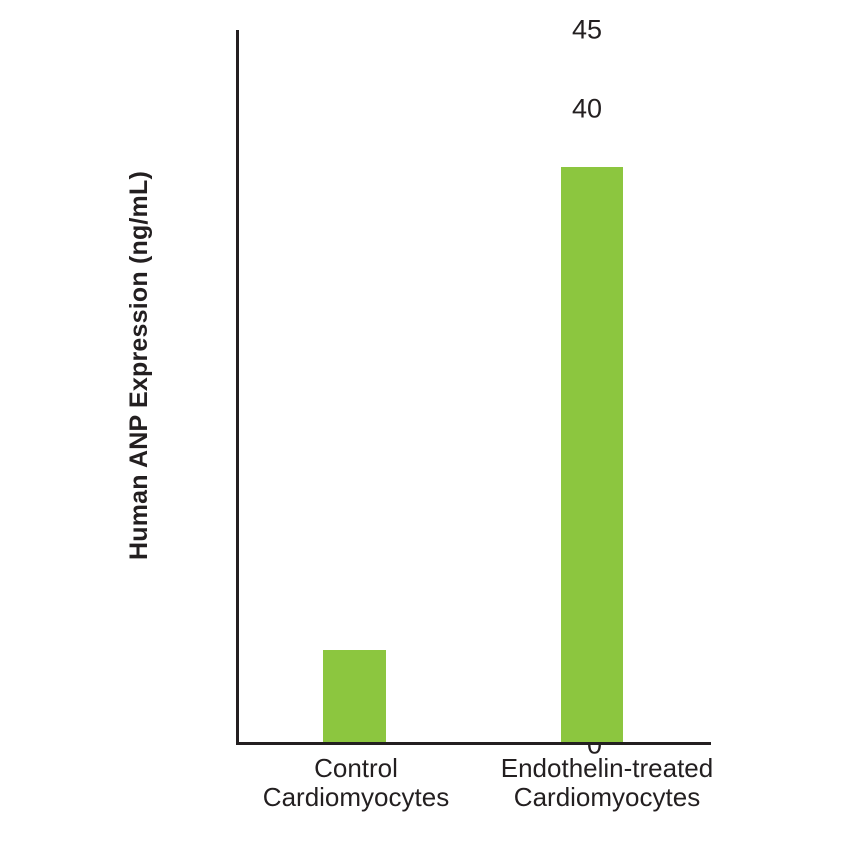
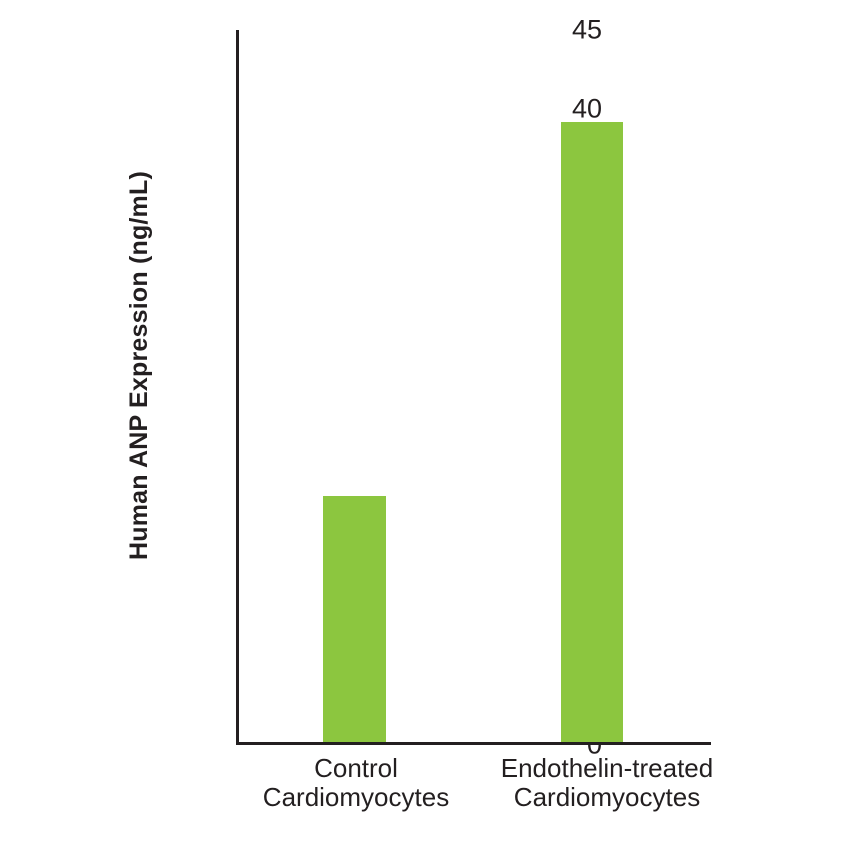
Control Cardiomyocytes: 5.8 -> 15.5
Endothelin-treated Cardiomyocytes: 36.2 -> 39.0
